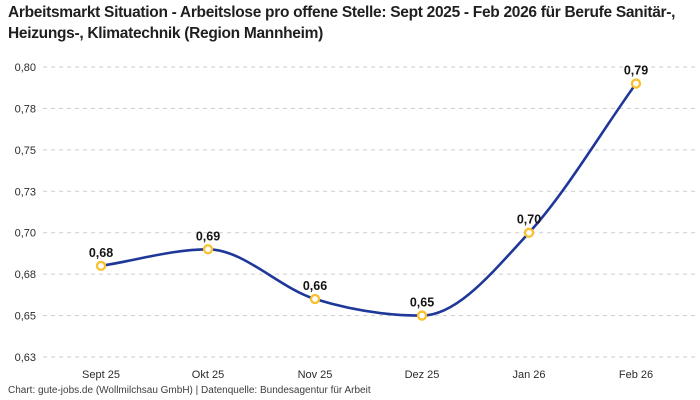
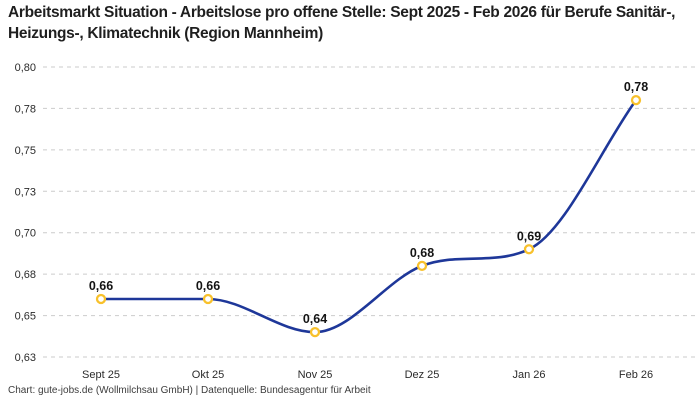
Sept 25: 0,68 -> 0,66
Okt 25: 0,69 -> 0,66
Nov 25: 0,66 -> 0,64
Dez 25: 0,65 -> 0,68
Jan 26: 0,70 -> 0,69
Feb 26: 0,79 -> 0,78
